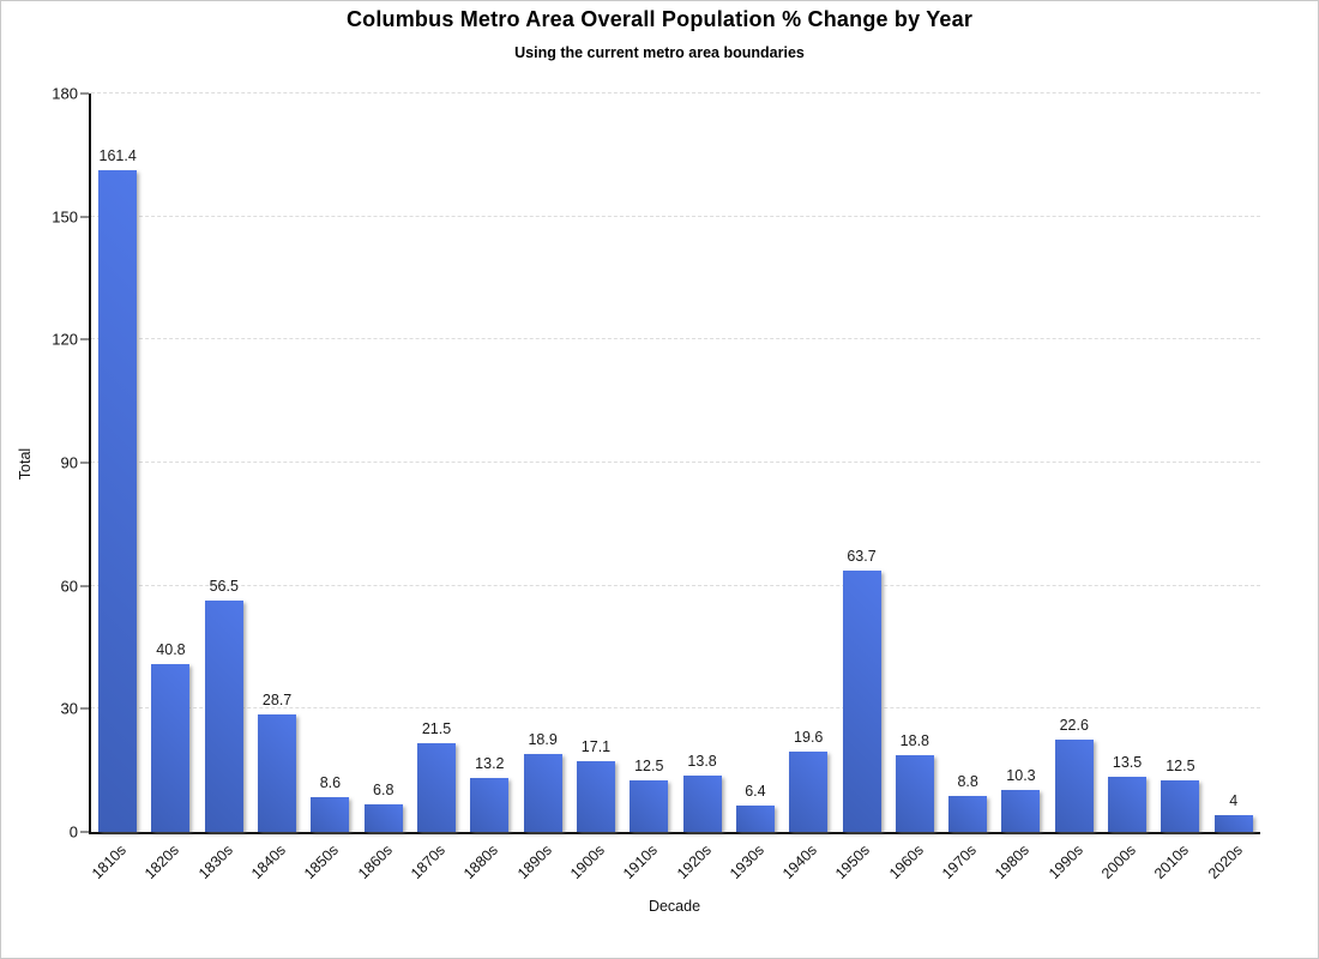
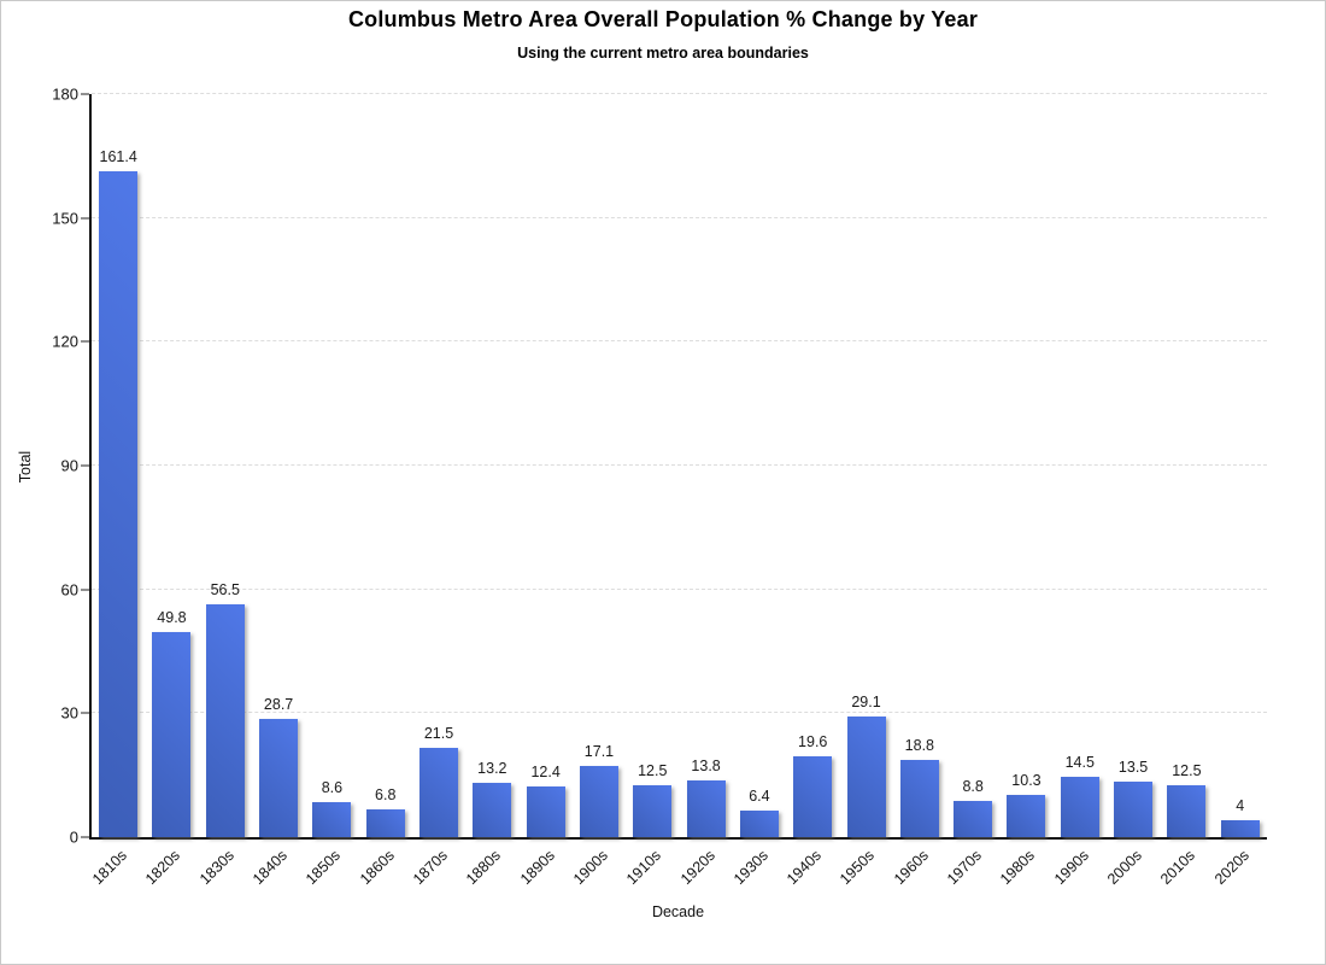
1820s: 40.8 -> 49.8
1890s: 18.9 -> 12.4
1950s: 63.7 -> 29.1
1990s: 22.6 -> 14.5
